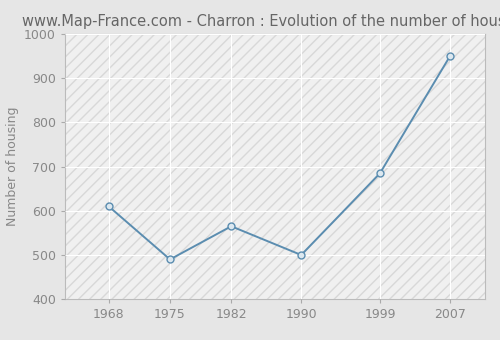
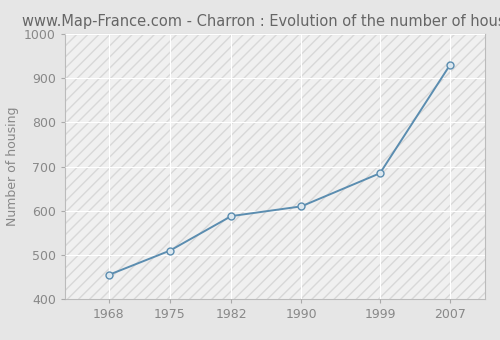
1968: 610 -> 455
1975: 490 -> 510
1982: 565 -> 588
1990: 500 -> 610
2007: 950 -> 930
